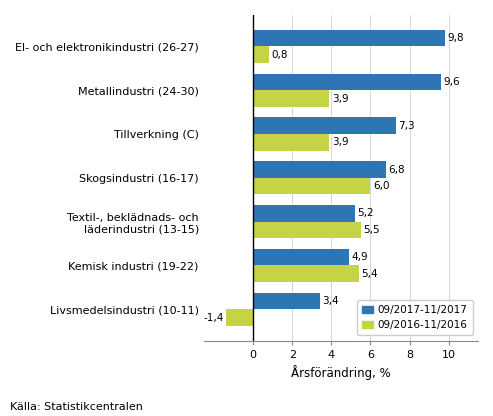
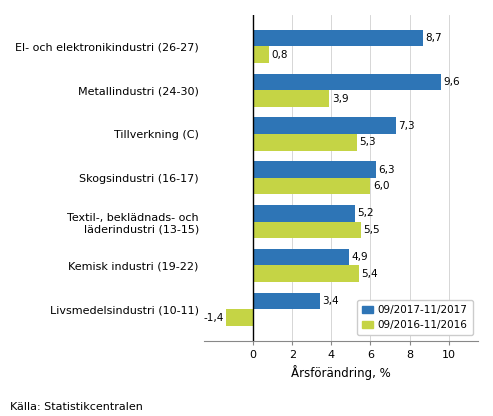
09/2017-11/2017/El- och elektronikindustri (26-27): 9,8 -> 8,7
09/2016-11/2016/Tillverkning (C): 3,9 -> 5,3
09/2017-11/2017/Skogsindustri (16-17): 6,8 -> 6,3
